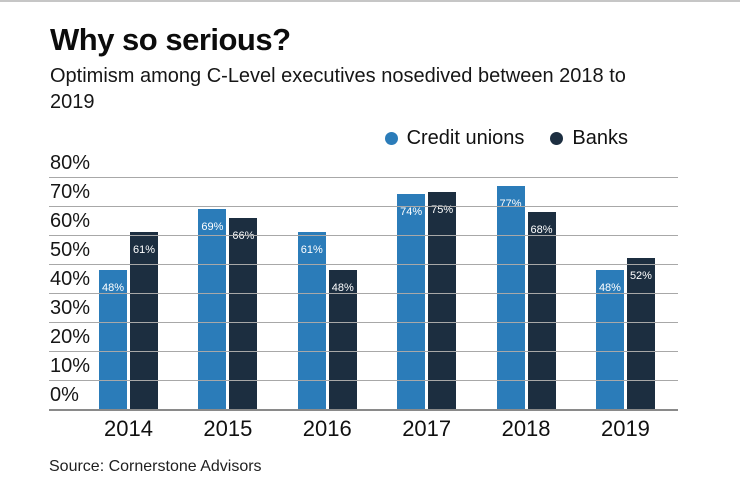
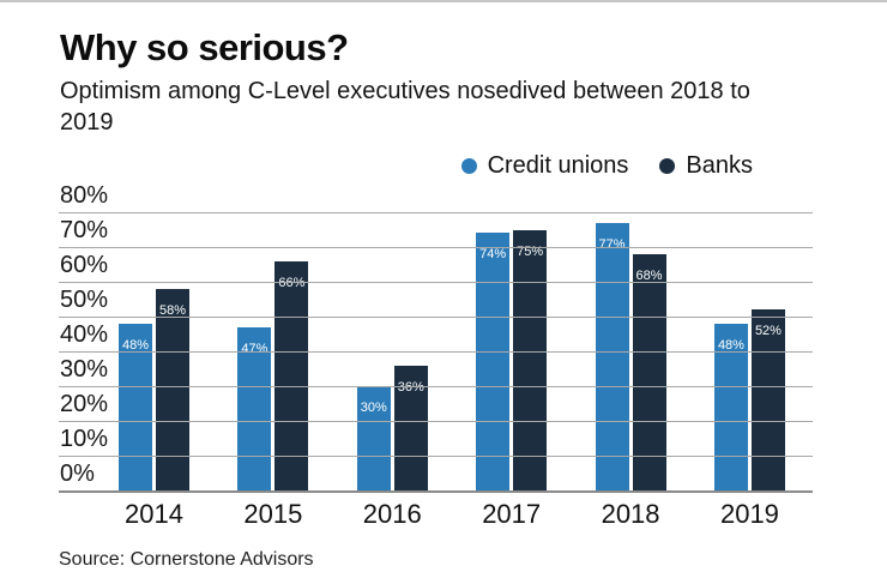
Banks/2014: 61% -> 58%
Credit unions/2015: 69% -> 47%
Credit unions/2016: 61% -> 30%
Banks/2016: 48% -> 36%
